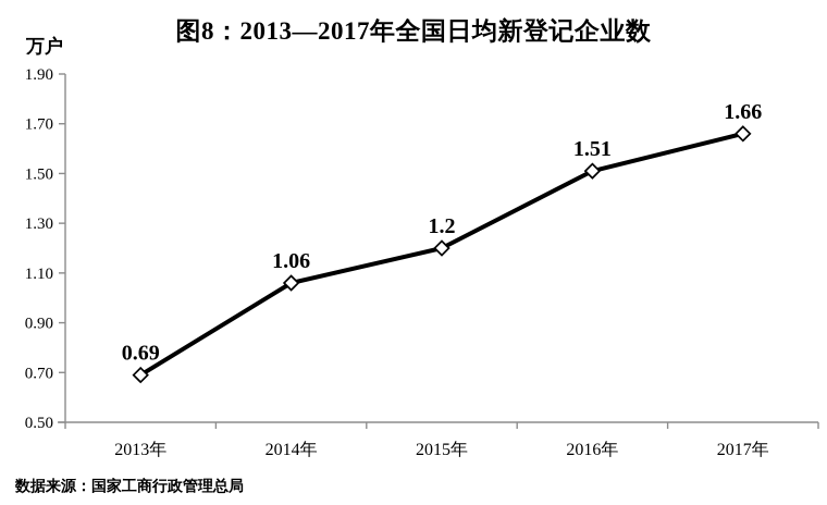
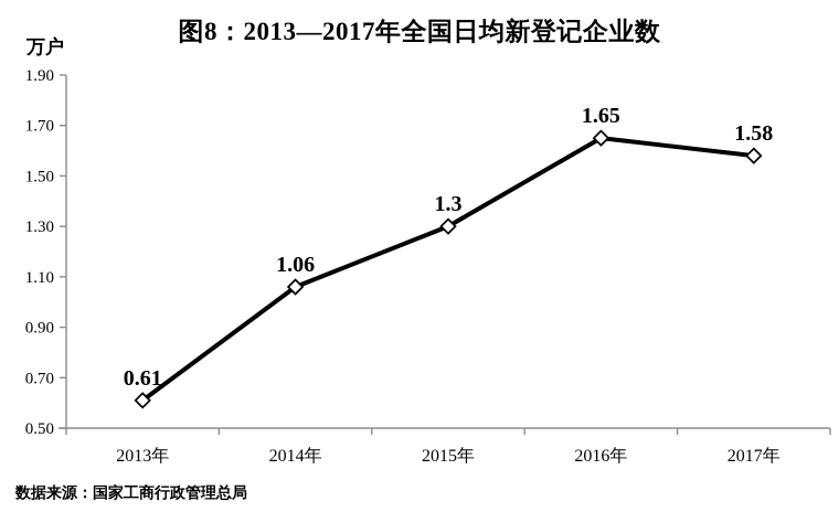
2013年: 0.69 -> 0.61
2015年: 1.2 -> 1.3
2016年: 1.51 -> 1.65
2017年: 1.66 -> 1.58
